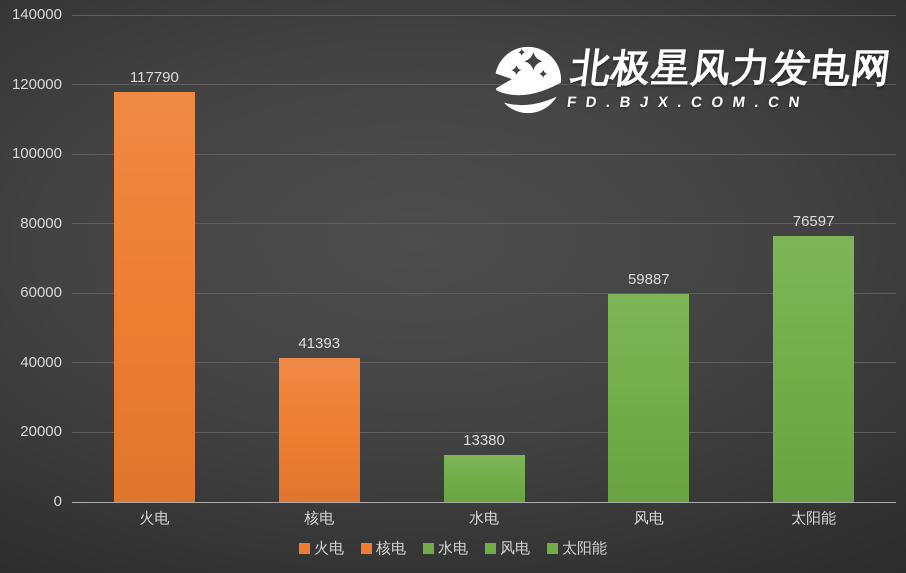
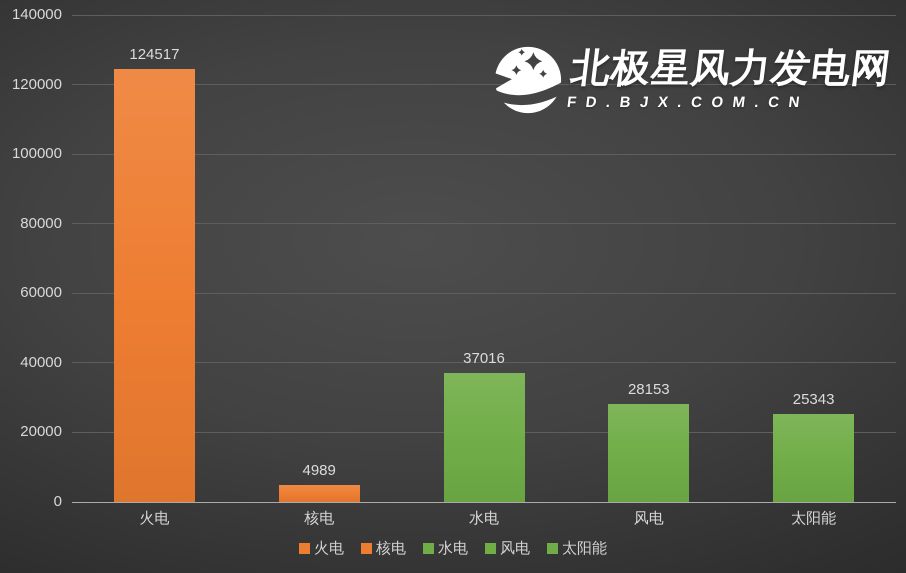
火电: 117790 -> 124517
核电: 41393 -> 4989
水电: 13380 -> 37016
风电: 59887 -> 28153
太阳能: 76597 -> 25343
